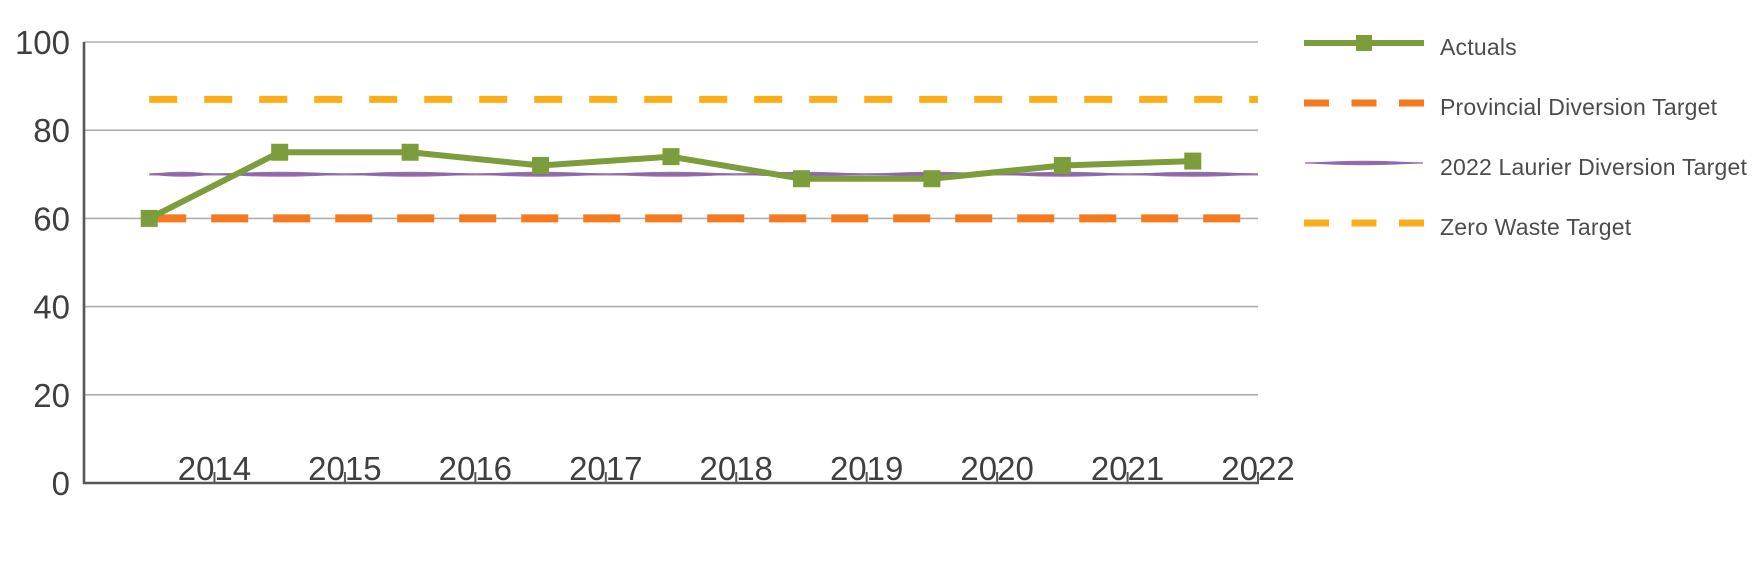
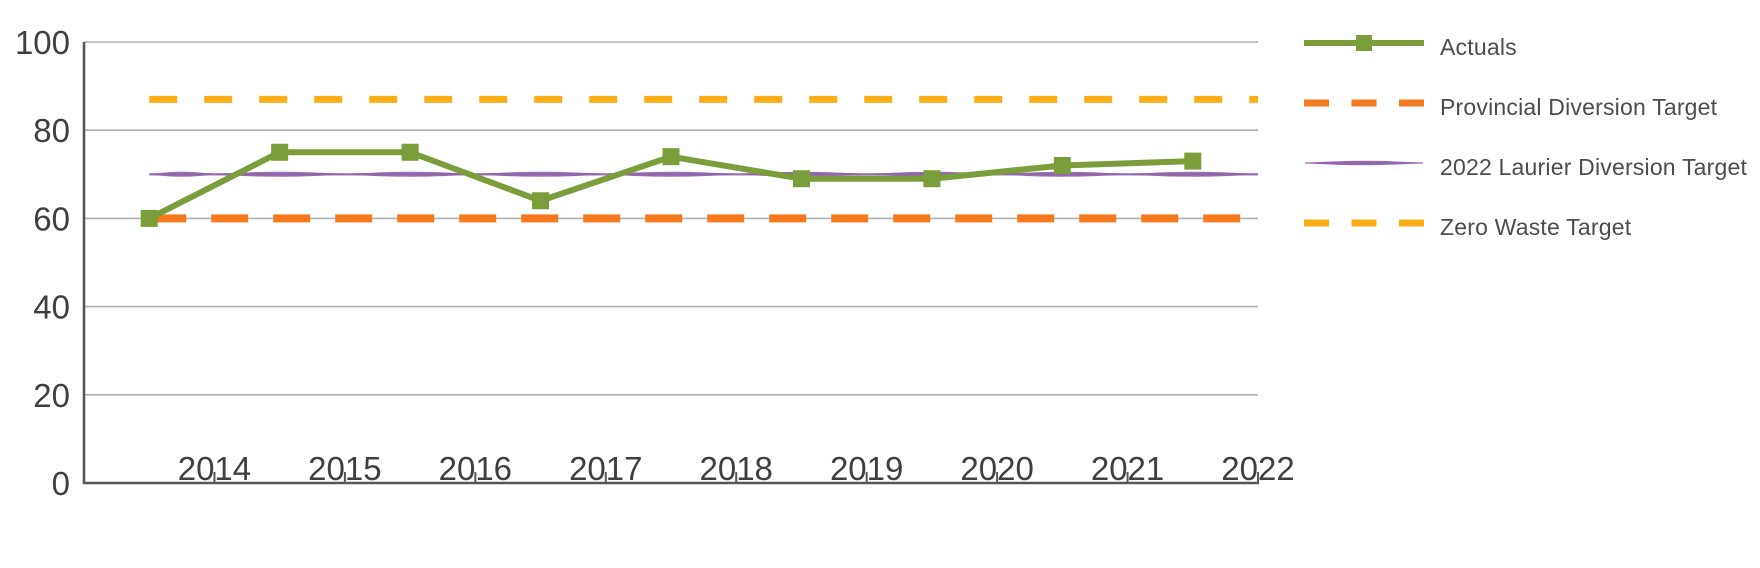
Actuals/2017: 72 -> 64
